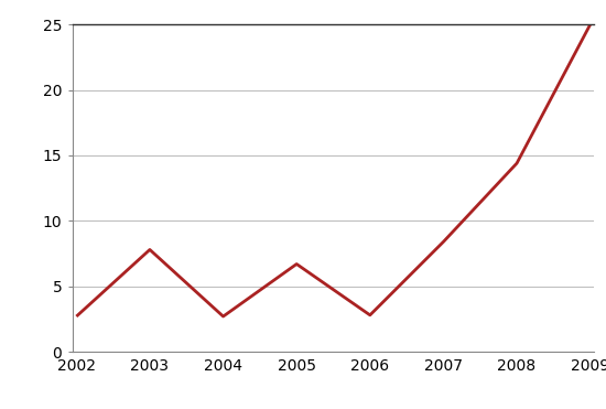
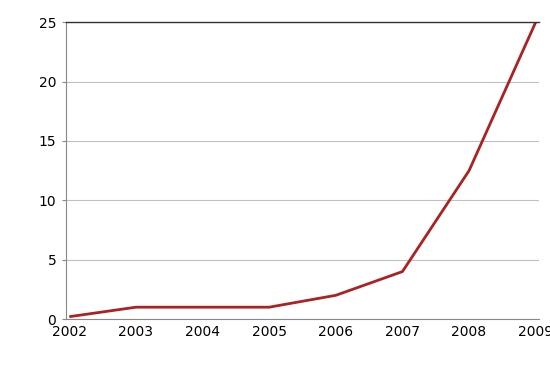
2002: 2.7 -> 0.2
2003: 7.8 -> 1.0
2004: 2.7 -> 1.0
2005: 6.7 -> 1.0
2006: 2.8 -> 2.0
2007: 8.4 -> 4.0
2008: 14.4 -> 12.5
